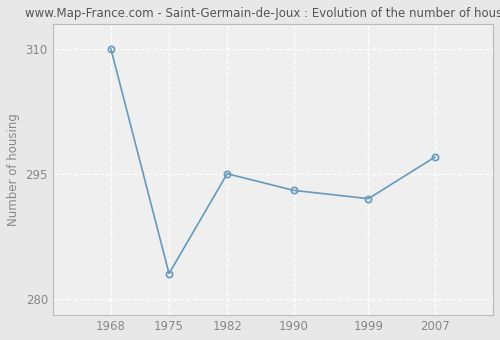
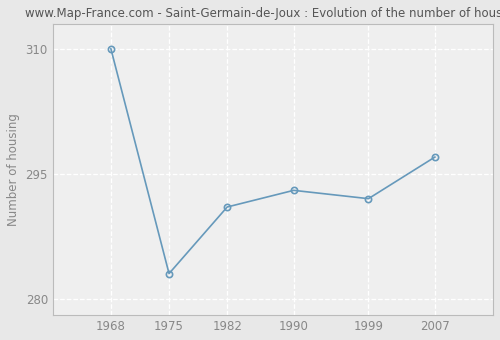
1982: 295 -> 291
